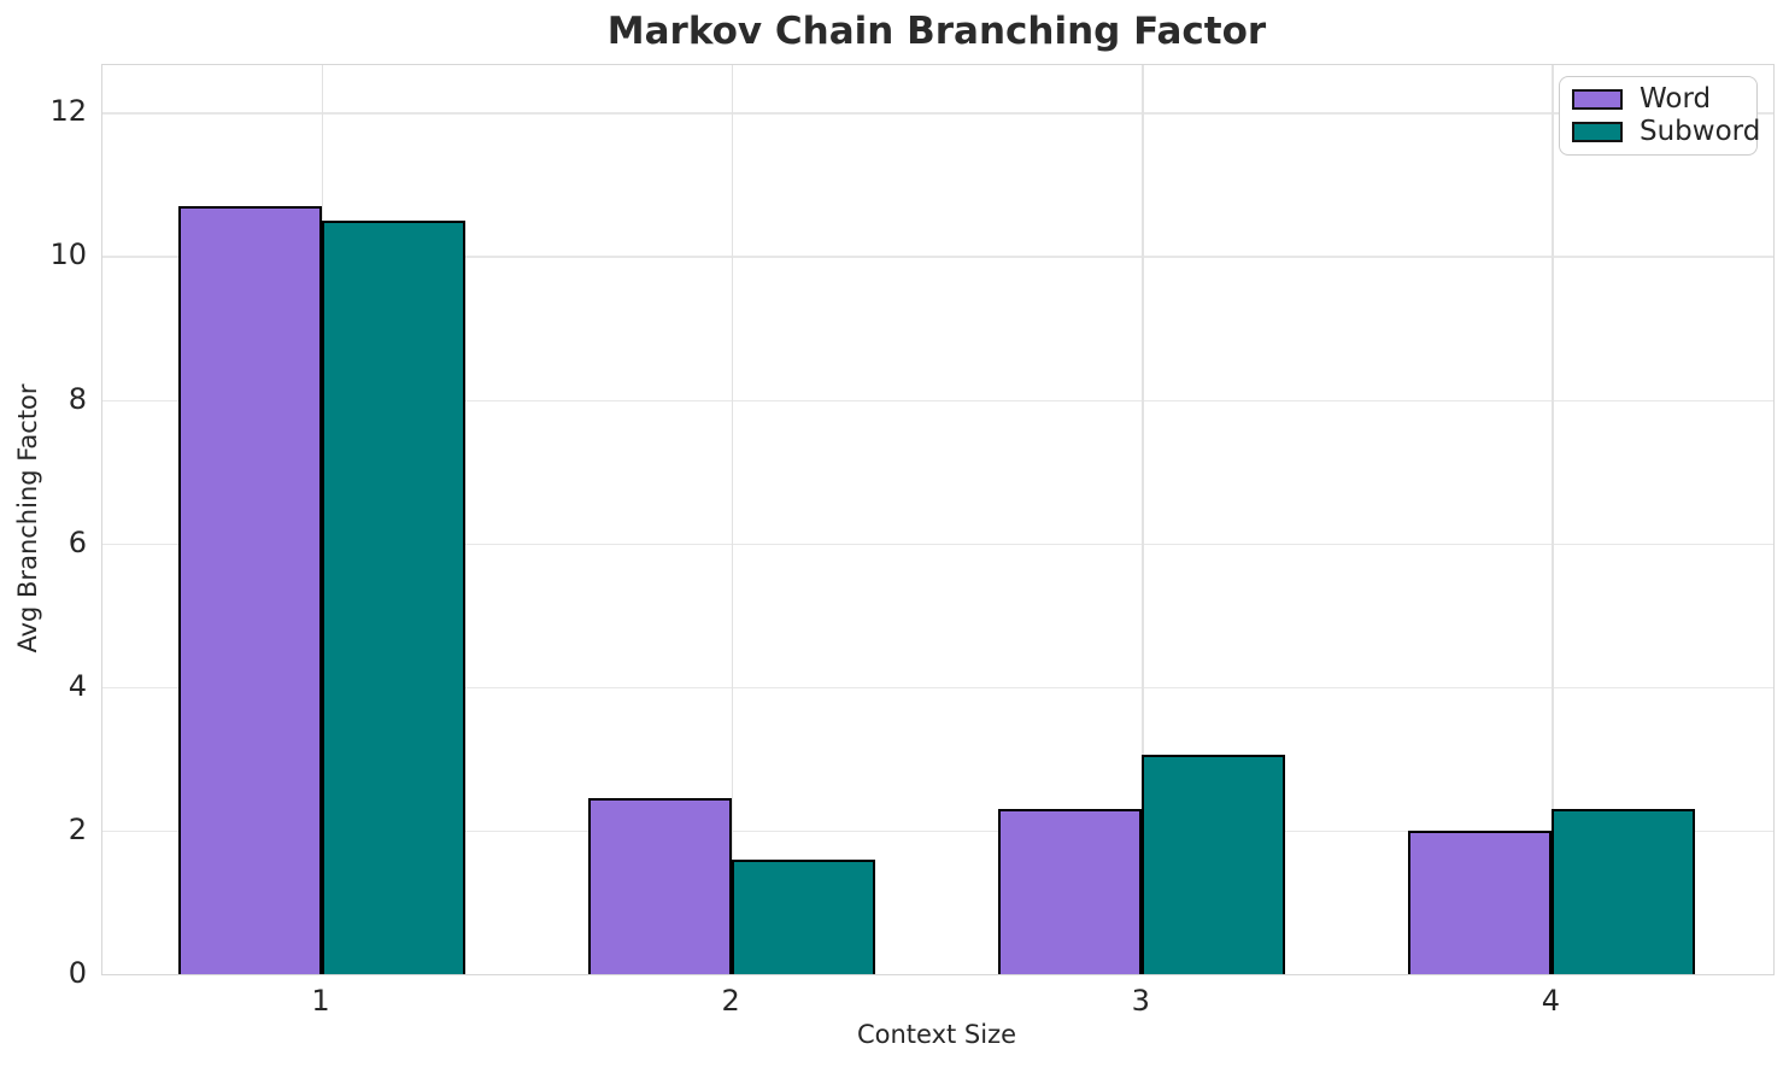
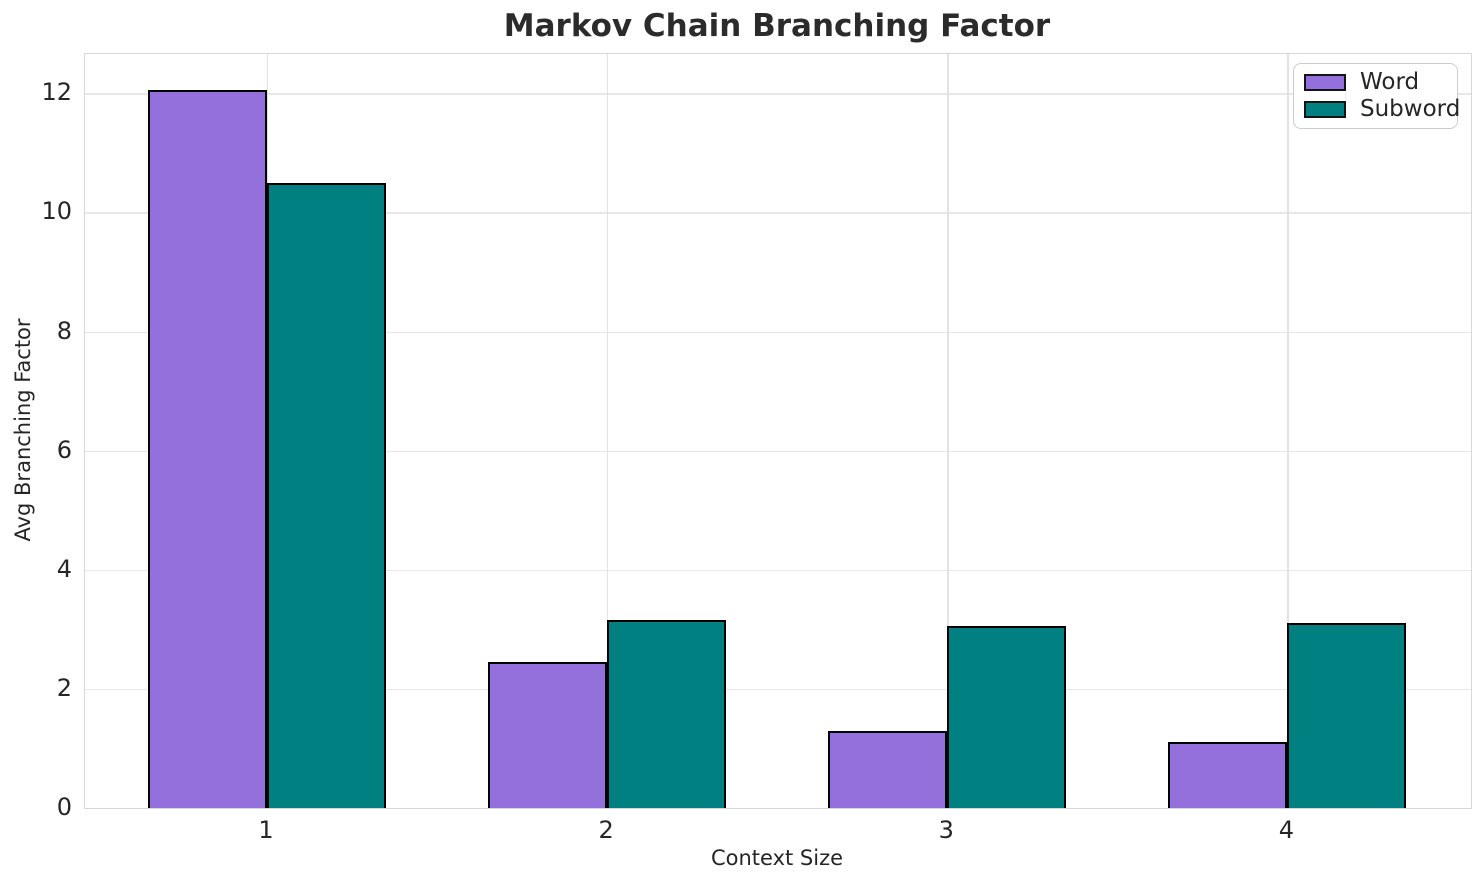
Word/1: 10.7 -> 12.1
Subword/2: 1.6 -> 3.1
Word/3: 2.3 -> 1.3
Word/4: 2.0 -> 1.1
Subword/4: 2.3 -> 3.1
